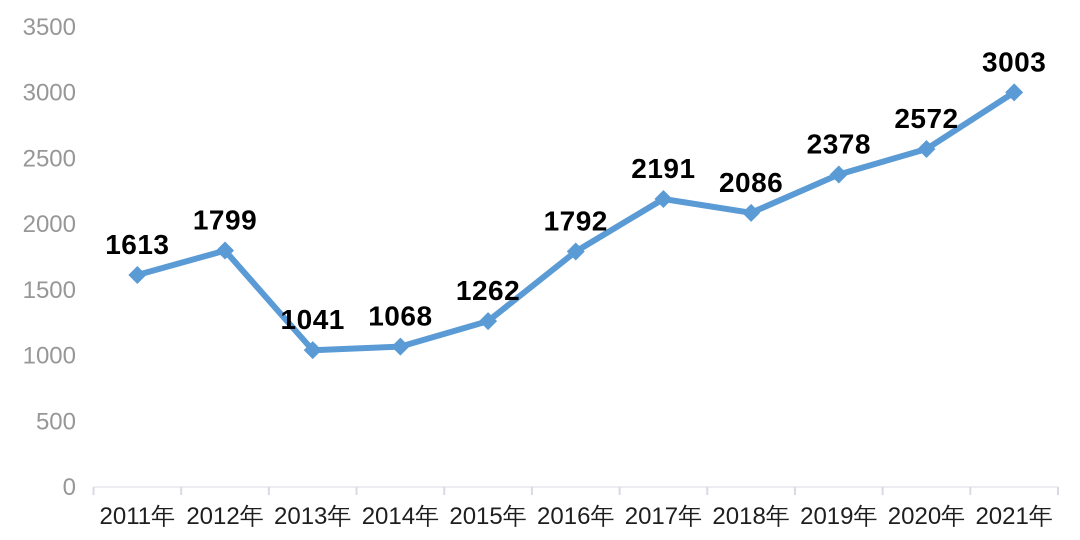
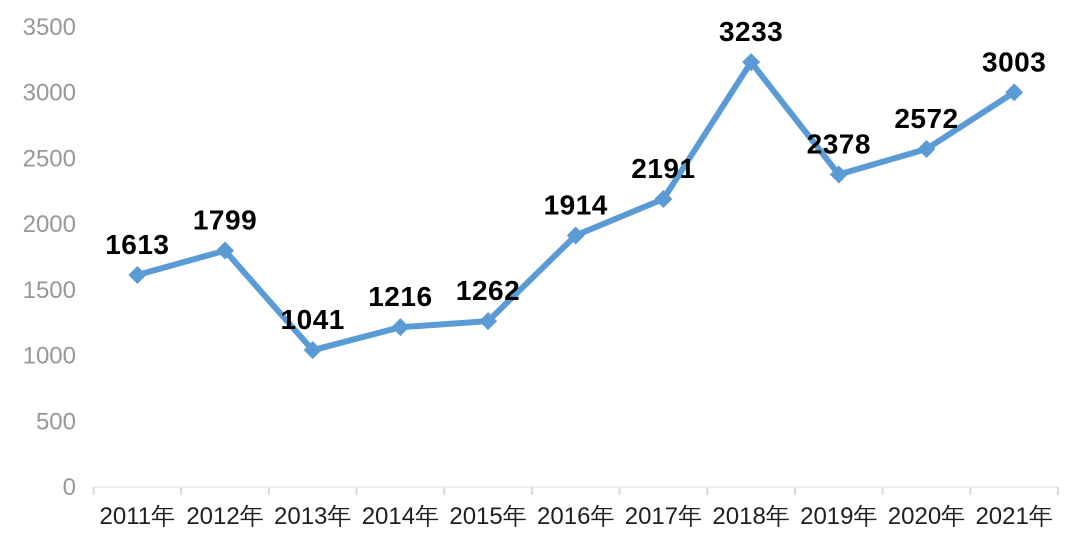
2014年: 1068 -> 1216
2016年: 1792 -> 1914
2018年: 2086 -> 3233
